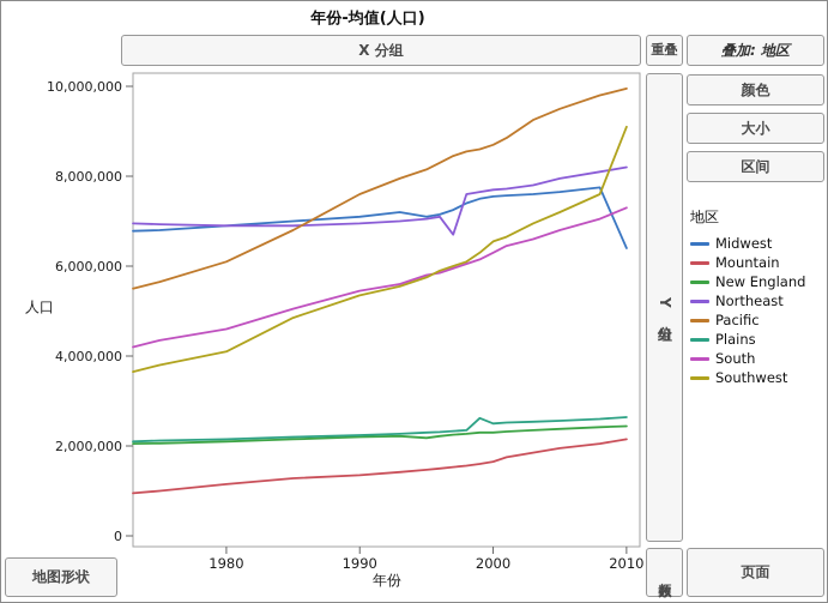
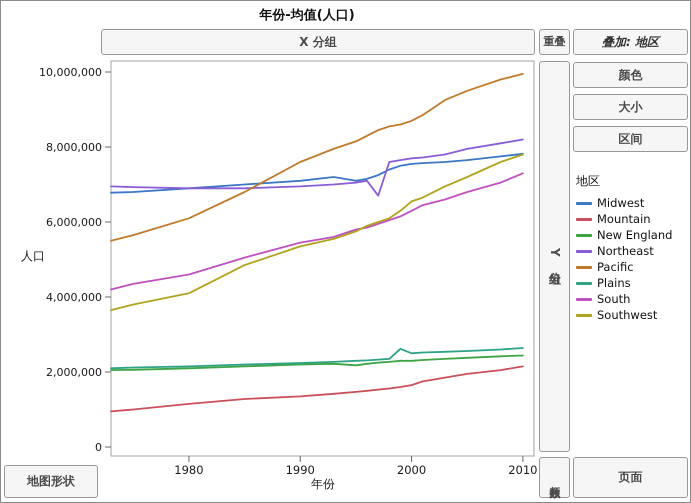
Midwest/2010: 6400000 -> 7800000
Southwest/2010: 9100000 -> 7800000
